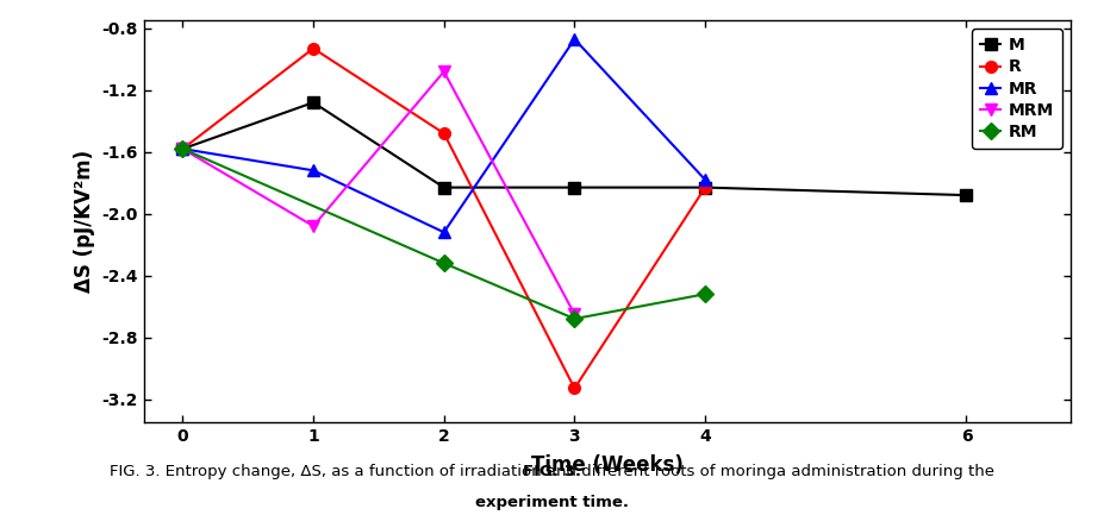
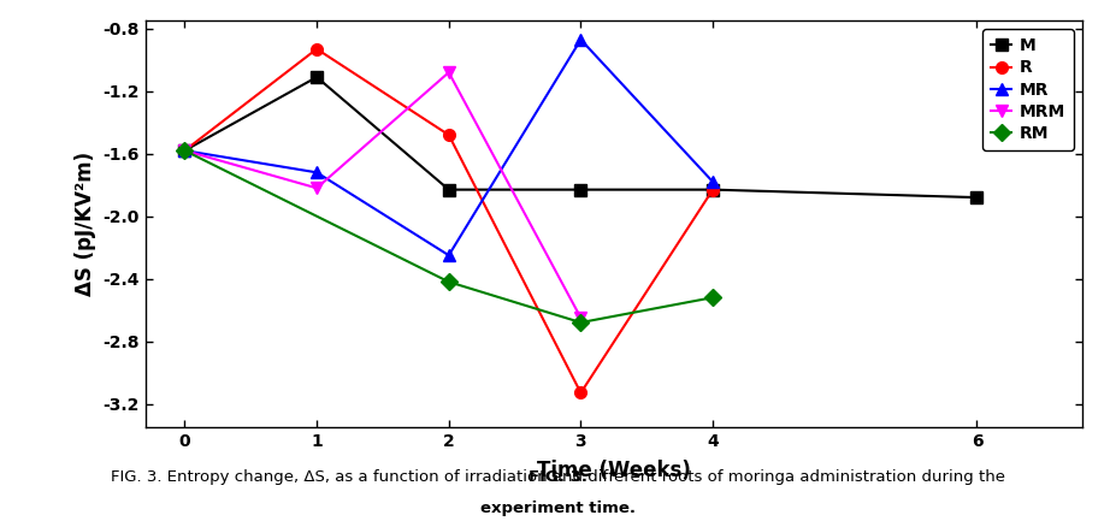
M/1: -1.28 -> -1.11
MRM/1: -2.08 -> -1.82
MR/2: -2.12 -> -2.25
RM/2: -2.32 -> -2.42
